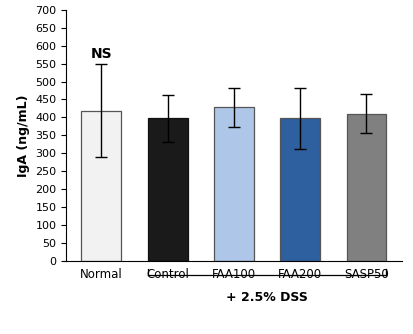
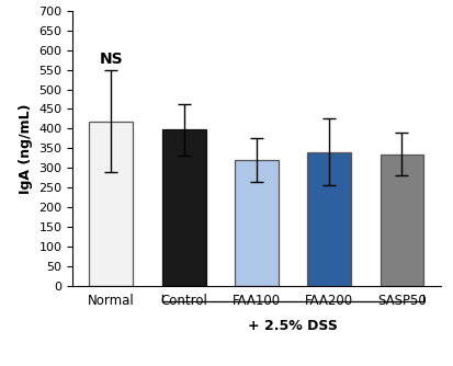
FAA100: 428 -> 320
FAA200: 397 -> 340
SASP50: 410 -> 335
